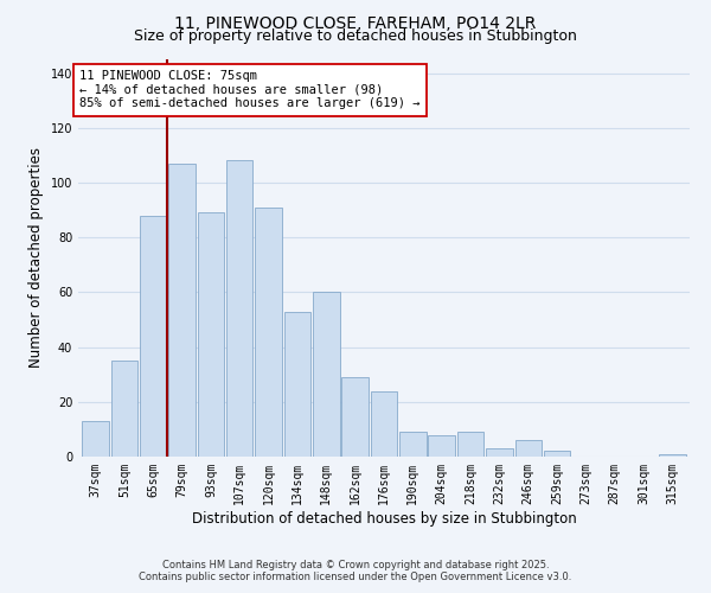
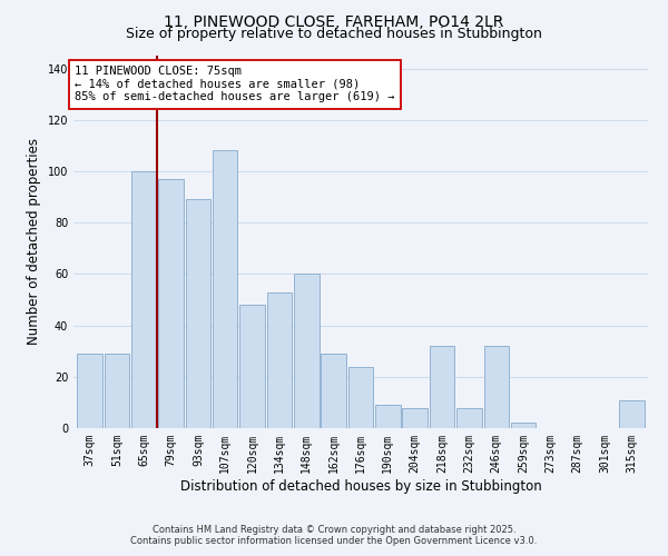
37sqm: 13 -> 29
51sqm: 35 -> 29
65sqm: 88 -> 100
79sqm: 107 -> 97
120sqm: 91 -> 48
218sqm: 9 -> 32
232sqm: 3 -> 8
246sqm: 6 -> 32
315sqm: 1 -> 11
